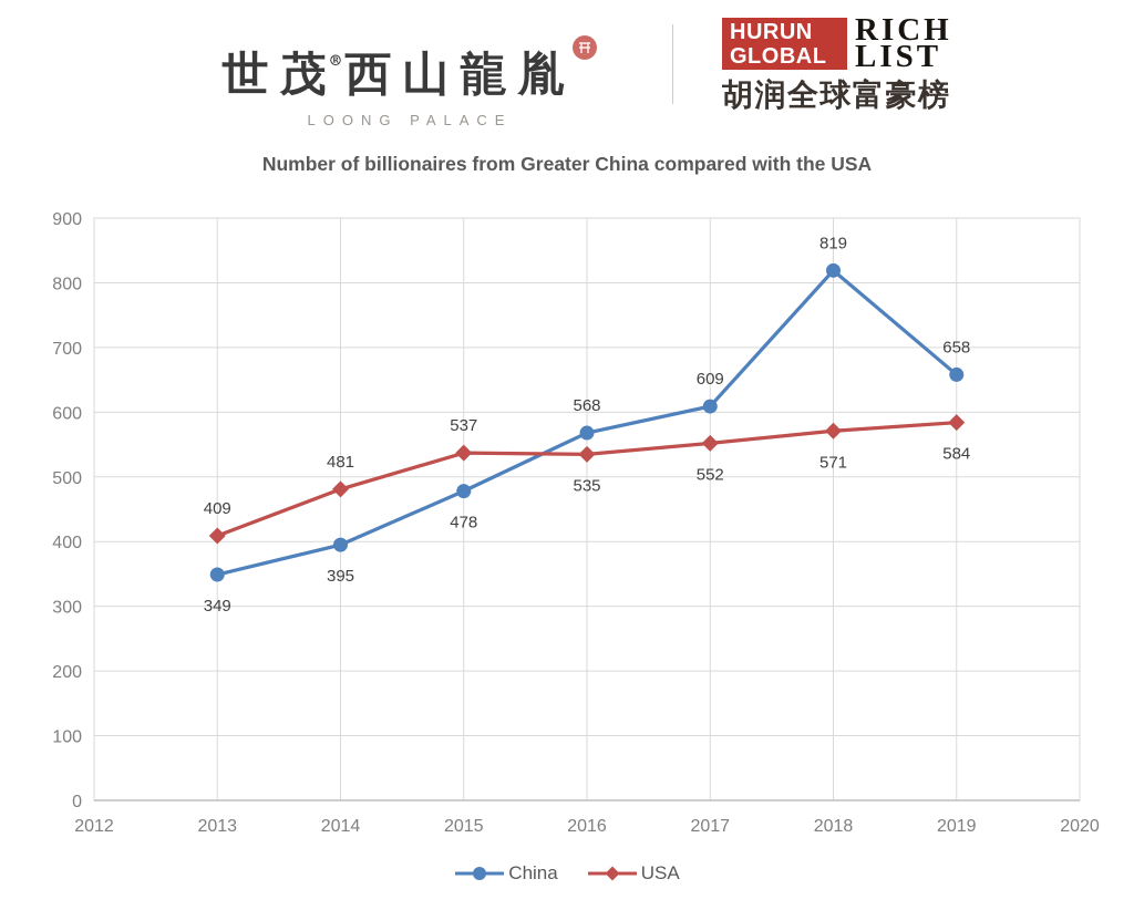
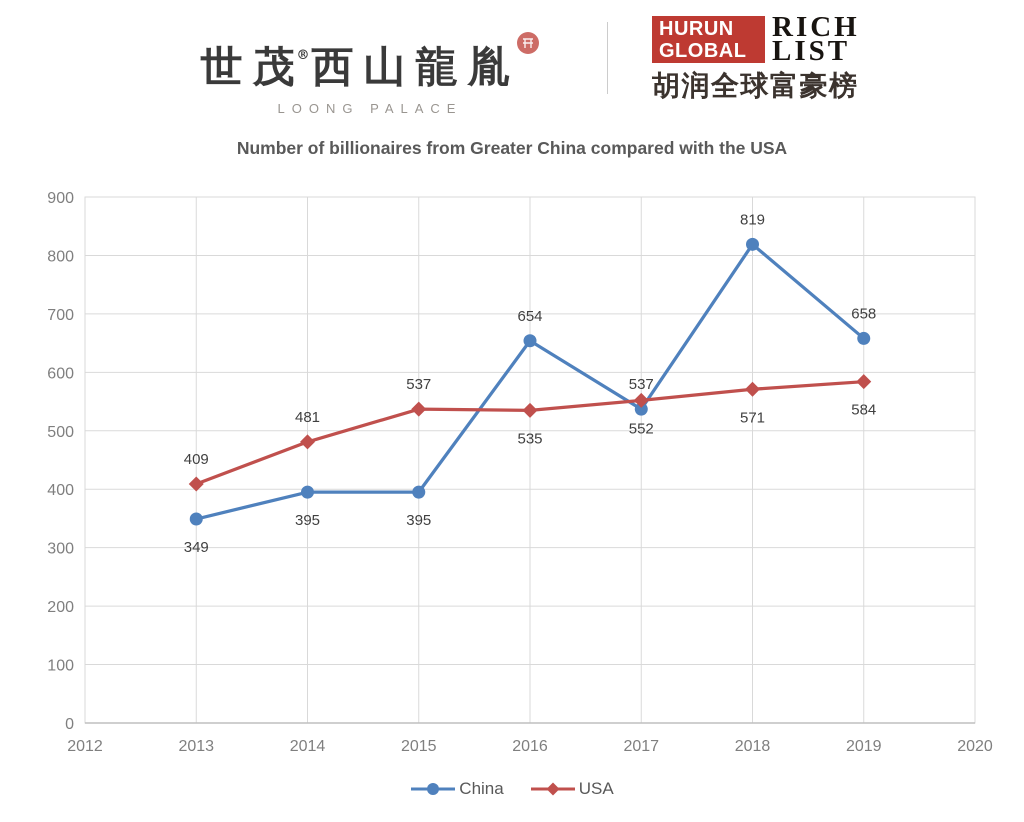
China/2015: 478 -> 395
China/2016: 568 -> 654
China/2017: 609 -> 537
